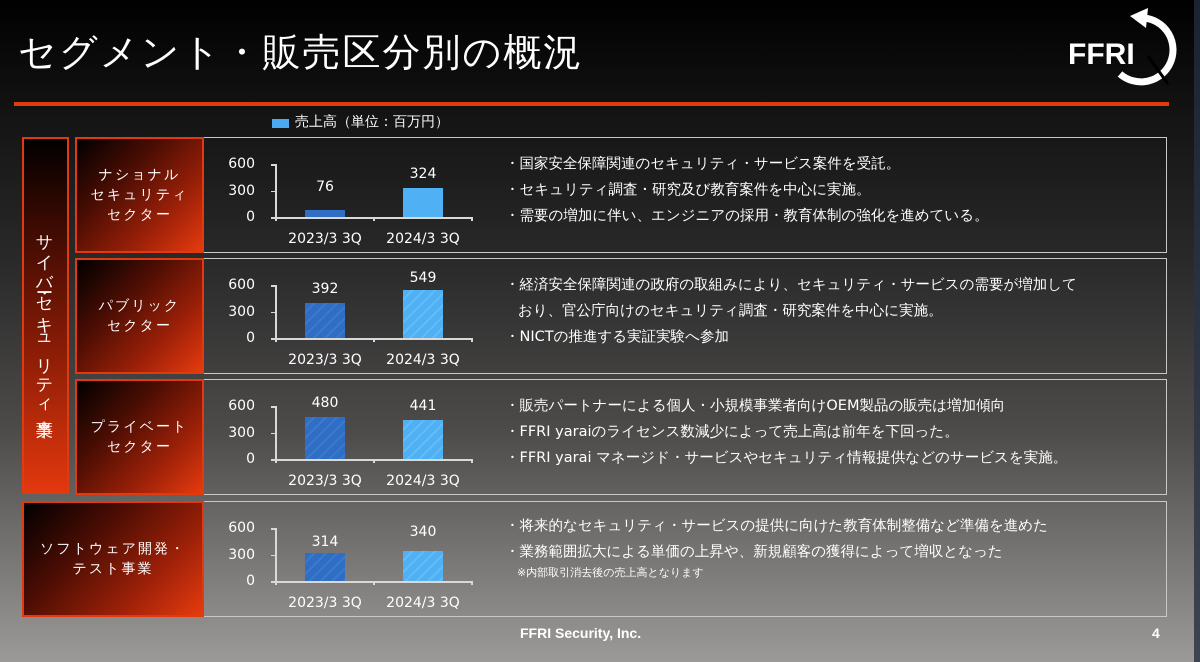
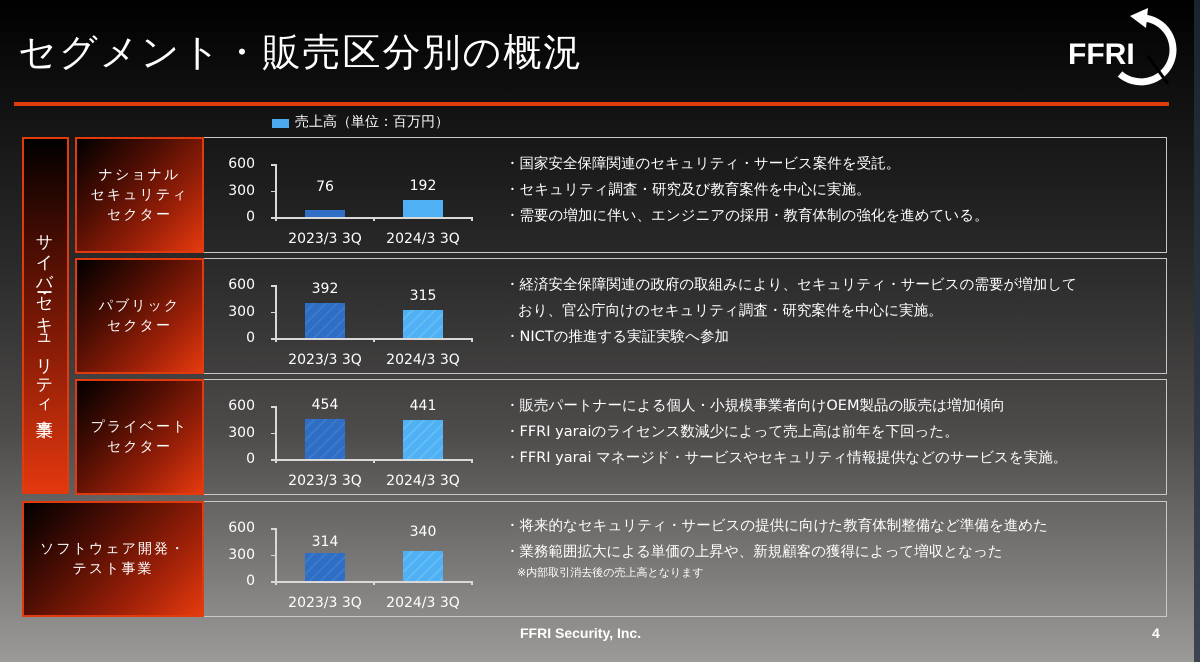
ナショナルセキュリティセクター/2024/3 3Q: 324 -> 192
パブリックセクター/2024/3 3Q: 549 -> 315
プライベートセクター/2023/3 3Q: 480 -> 454
